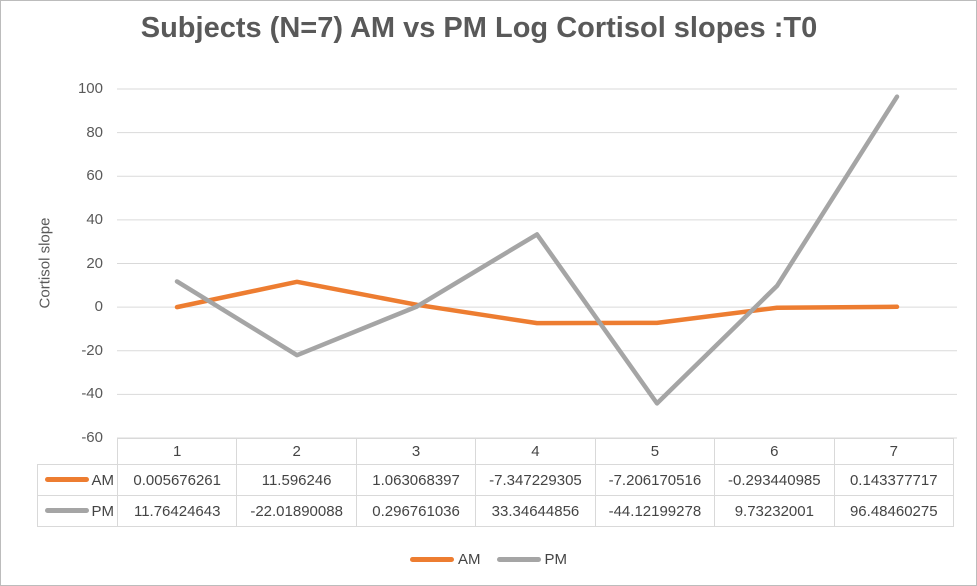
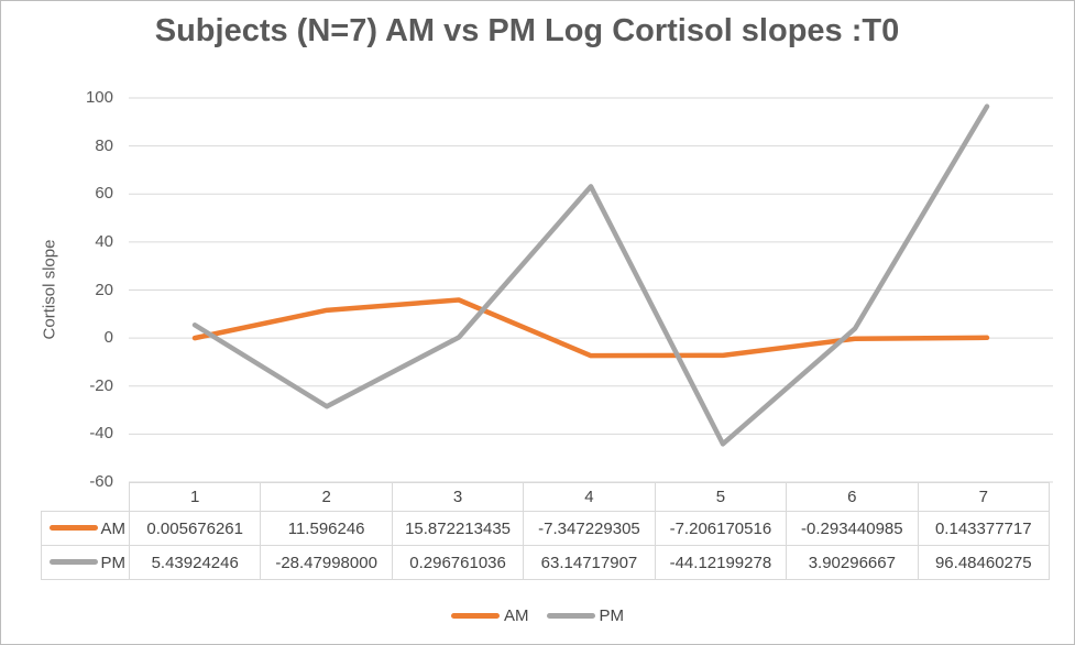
PM/1: 11.76424643 -> 5.43924246
PM/2: -22.01890088 -> -28.47998000
AM/3: 1.063068397 -> 15.872213435
PM/4: 33.34644856 -> 63.14717907
PM/6: 9.73232001 -> 3.90296667
